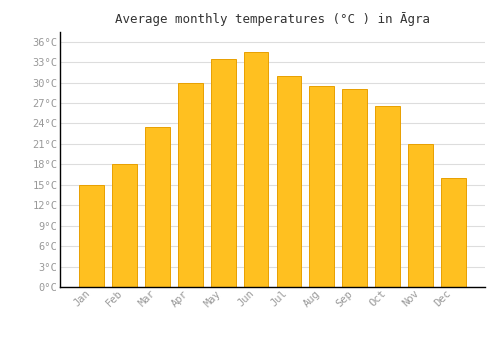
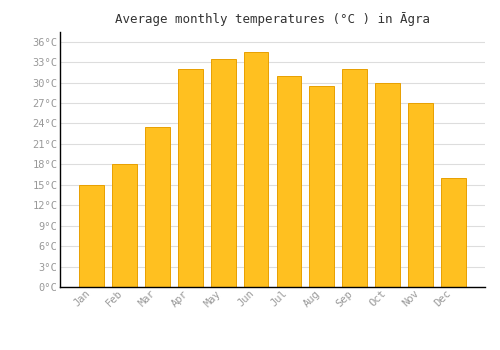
Apr: 30.0°C -> 32.0°C
Sep: 29.0°C -> 32.0°C
Oct: 26.5°C -> 30.0°C
Nov: 21.0°C -> 27.0°C
